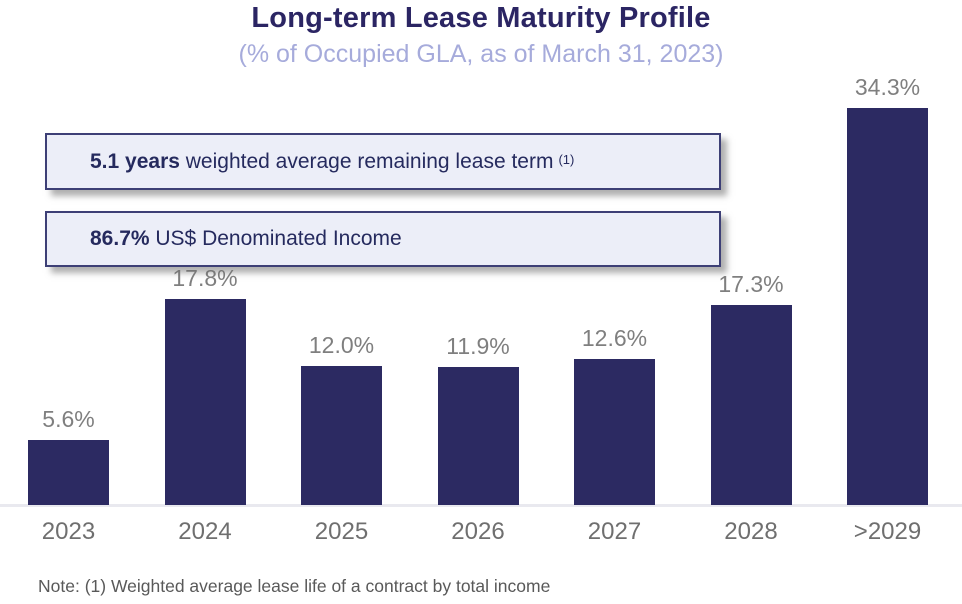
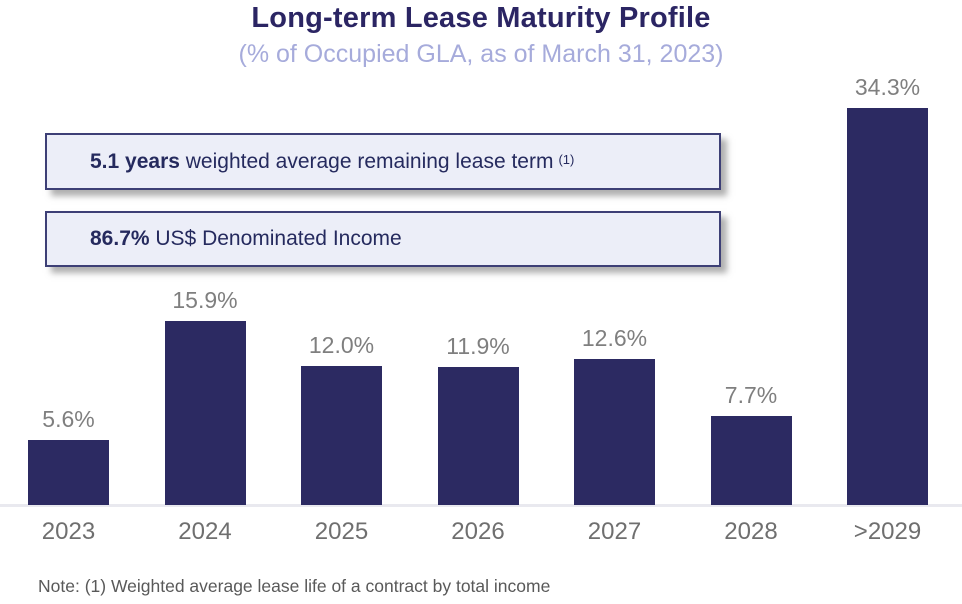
2024: 17.8% -> 15.9%
2028: 17.3% -> 7.7%
